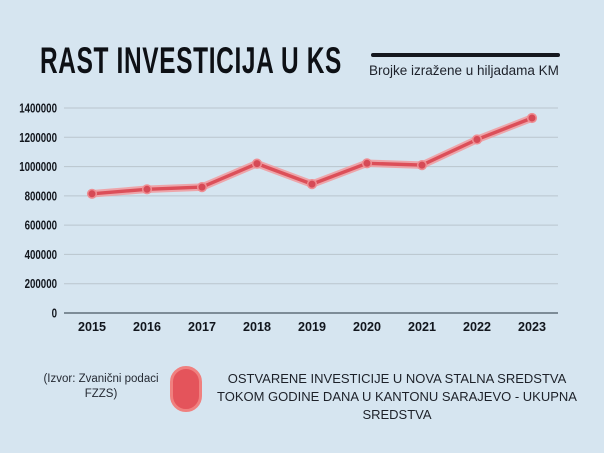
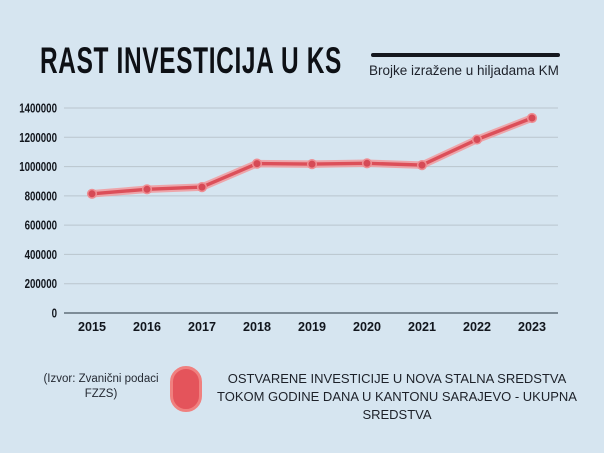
2019: 880000 -> 1020000
